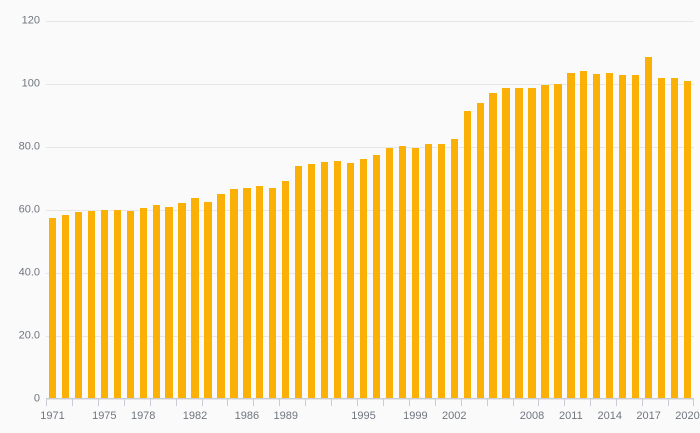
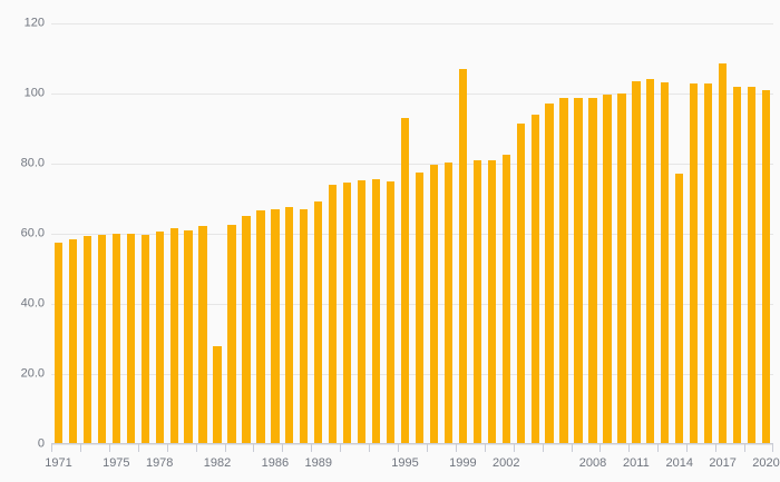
1982: 64 -> 28
1995: 76 -> 93
1999: 80 -> 107
2014: 103 -> 77
